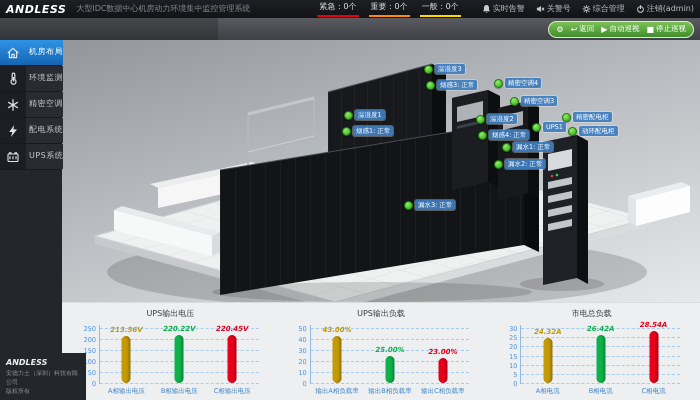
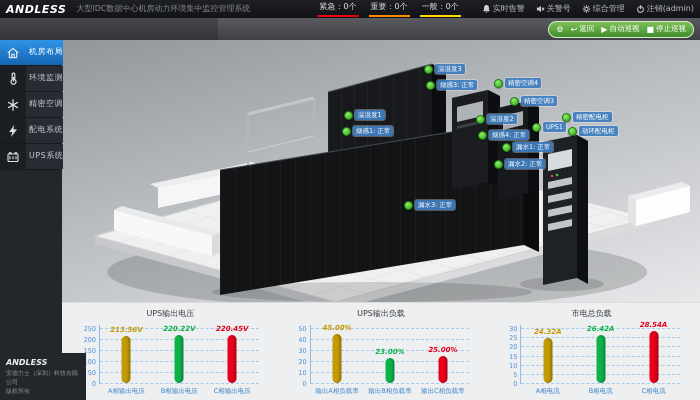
UPS输出负载/输出A相负载率: 43.00% -> 45.00%
UPS输出负载/输出B相负载率: 25.00% -> 23.00%
UPS输出负载/输出C相负载率: 23.00% -> 25.00%
